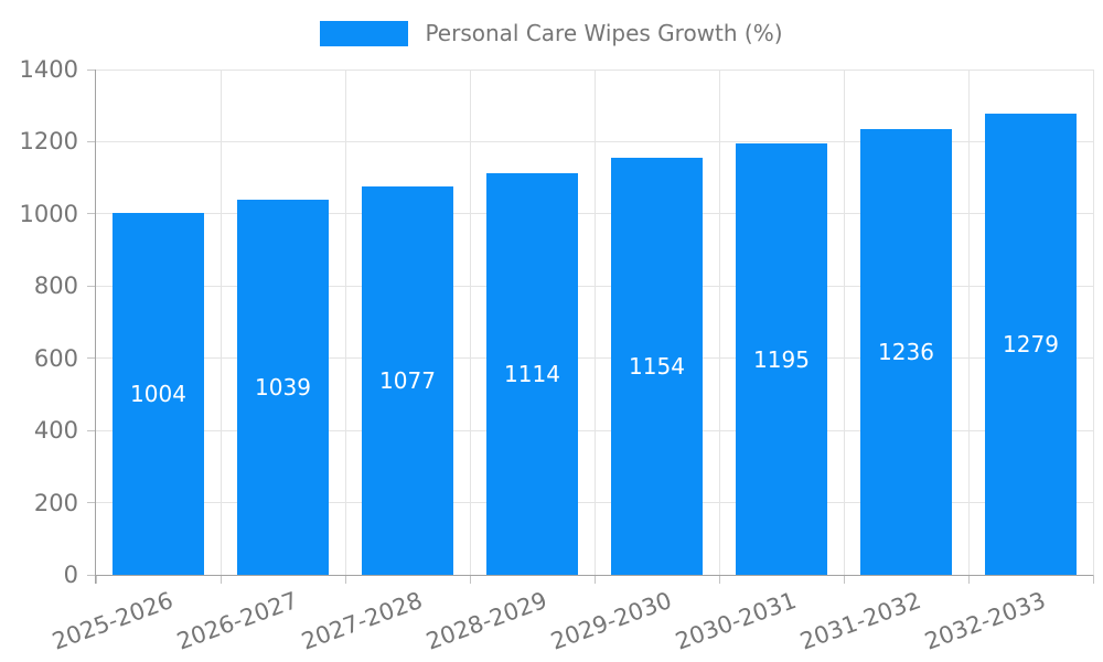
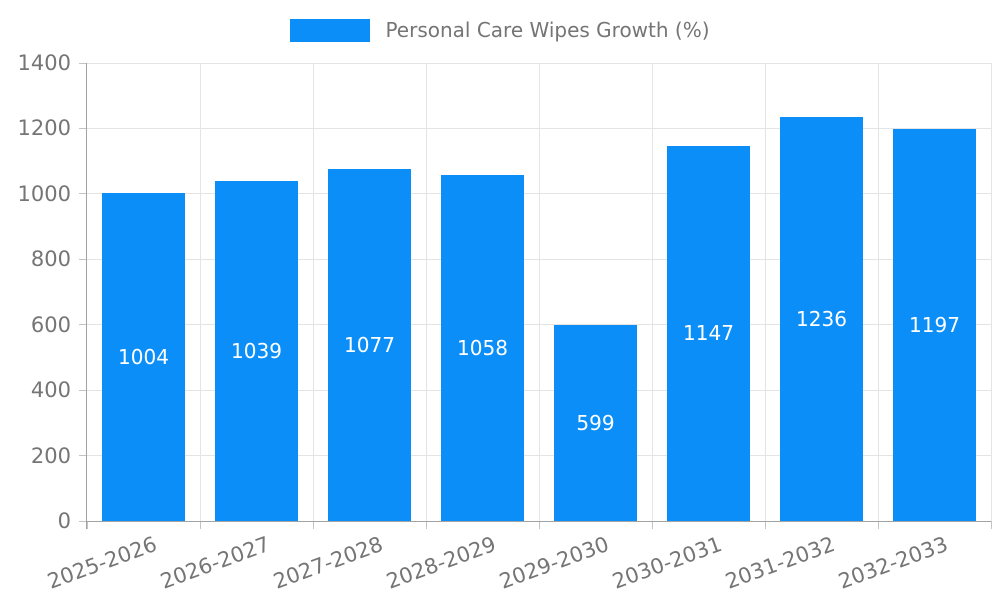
2028-2029: 1114 -> 1058
2029-2030: 1154 -> 599
2030-2031: 1195 -> 1147
2032-2033: 1279 -> 1197
